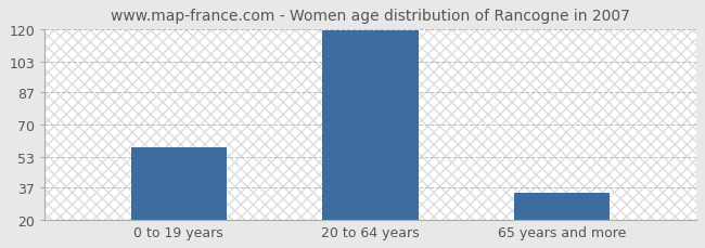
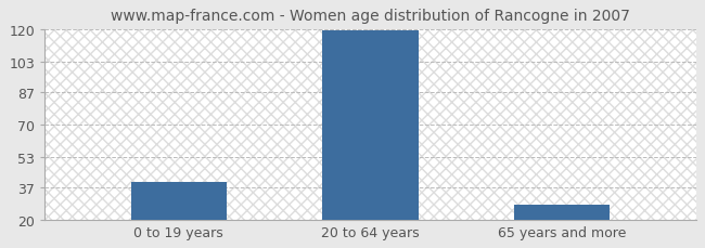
0 to 19 years: 58 -> 40
65 years and more: 34 -> 28
